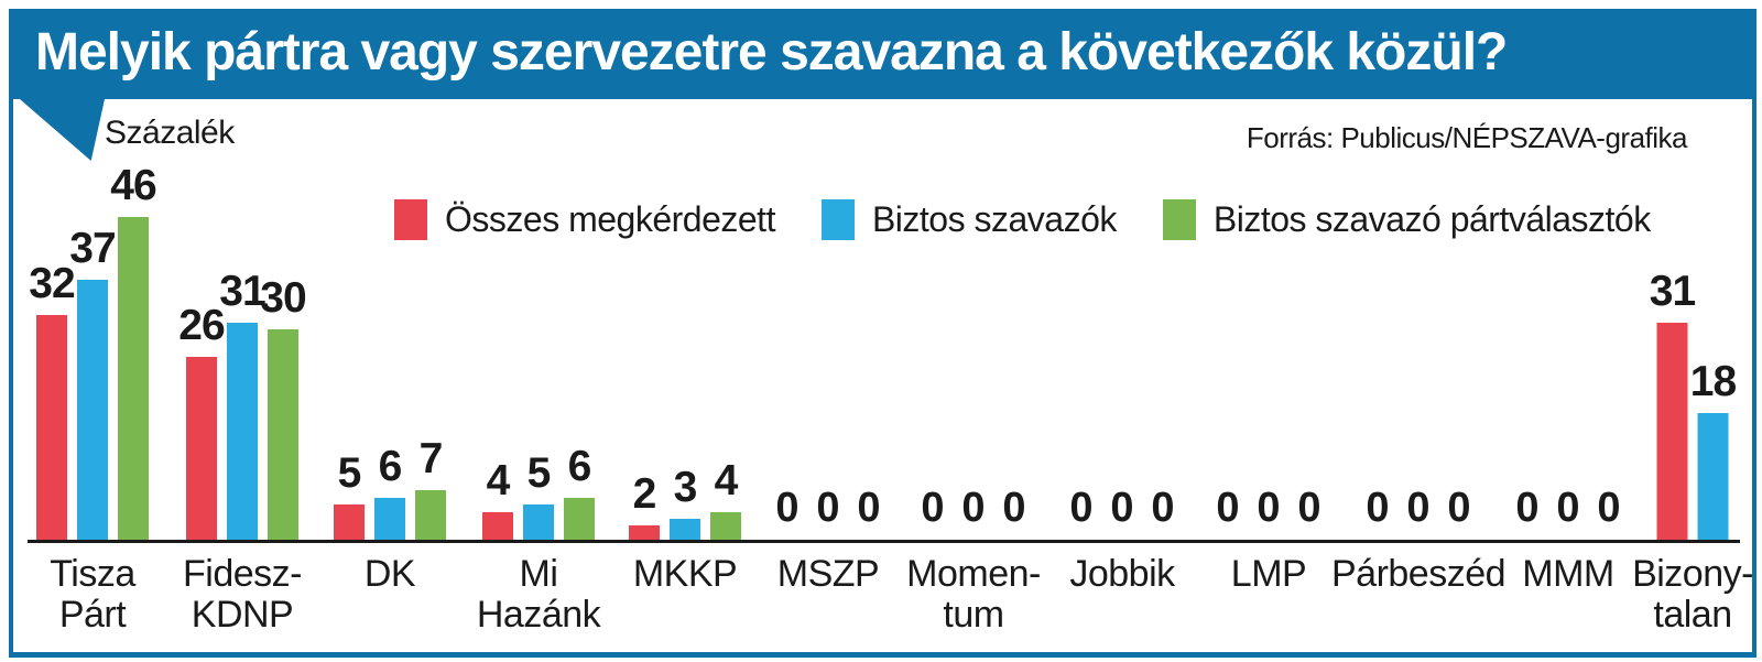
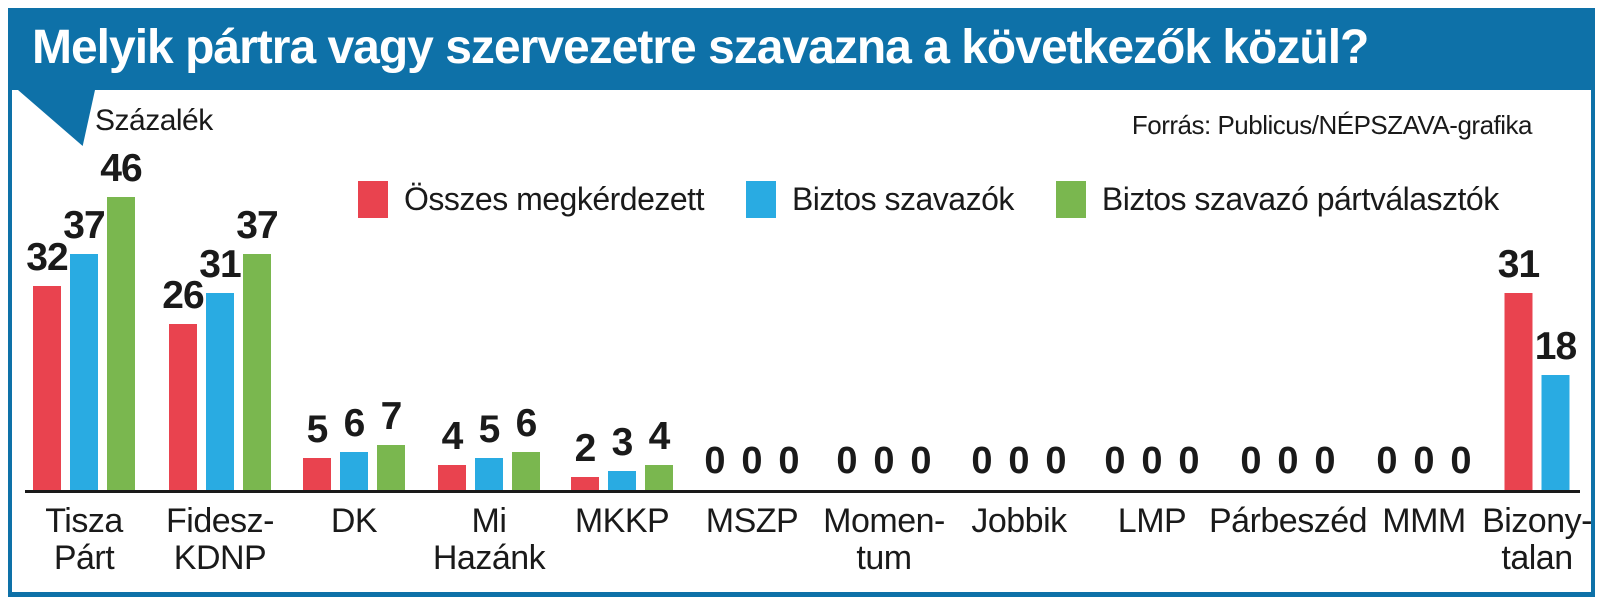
Biztos szavazó pártválasztók/Fidesz-KDNP: 30 -> 37
